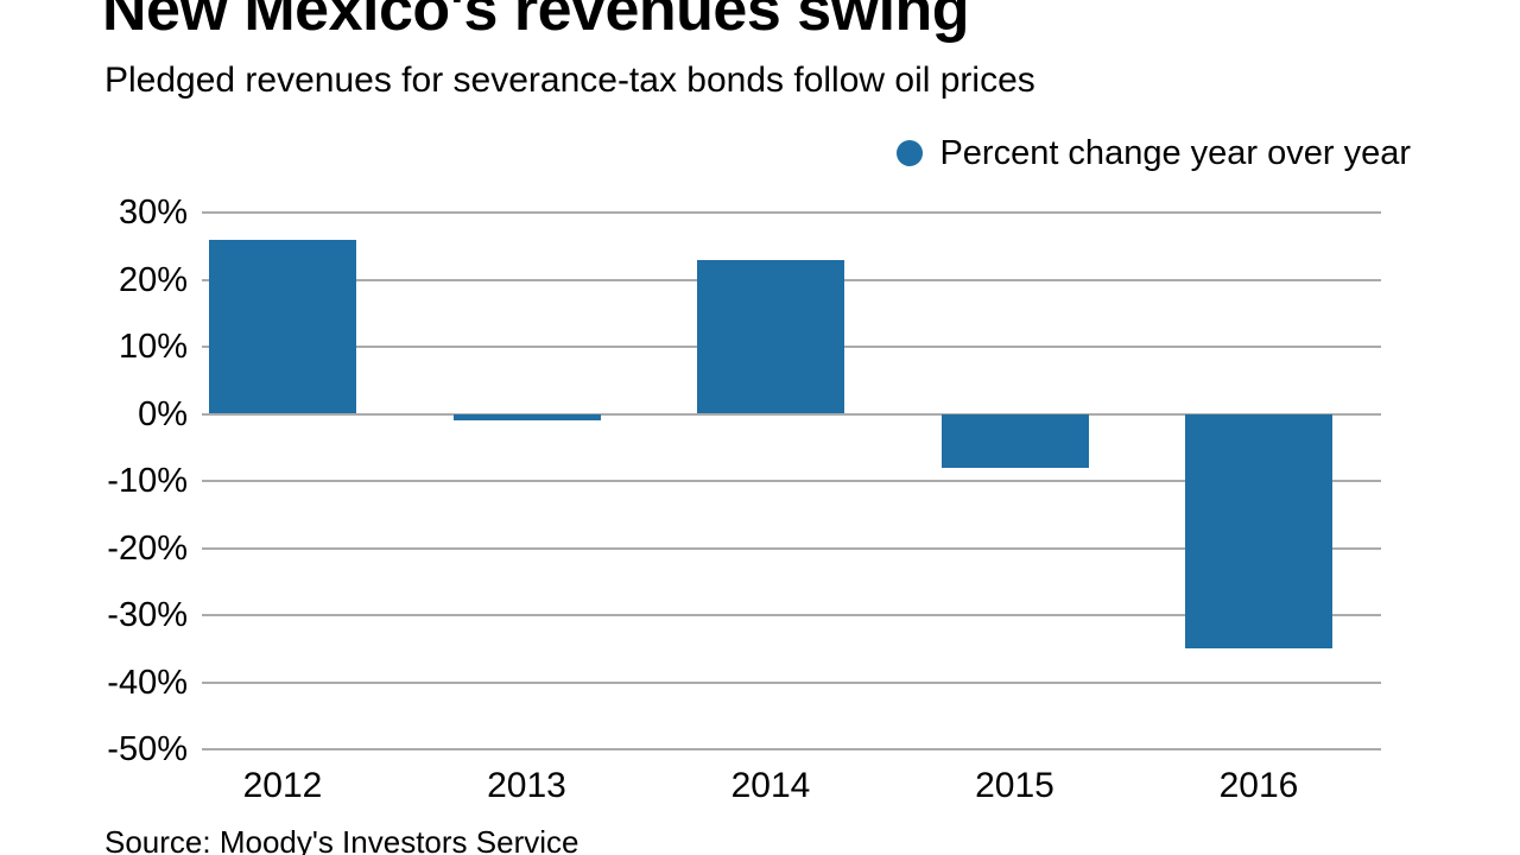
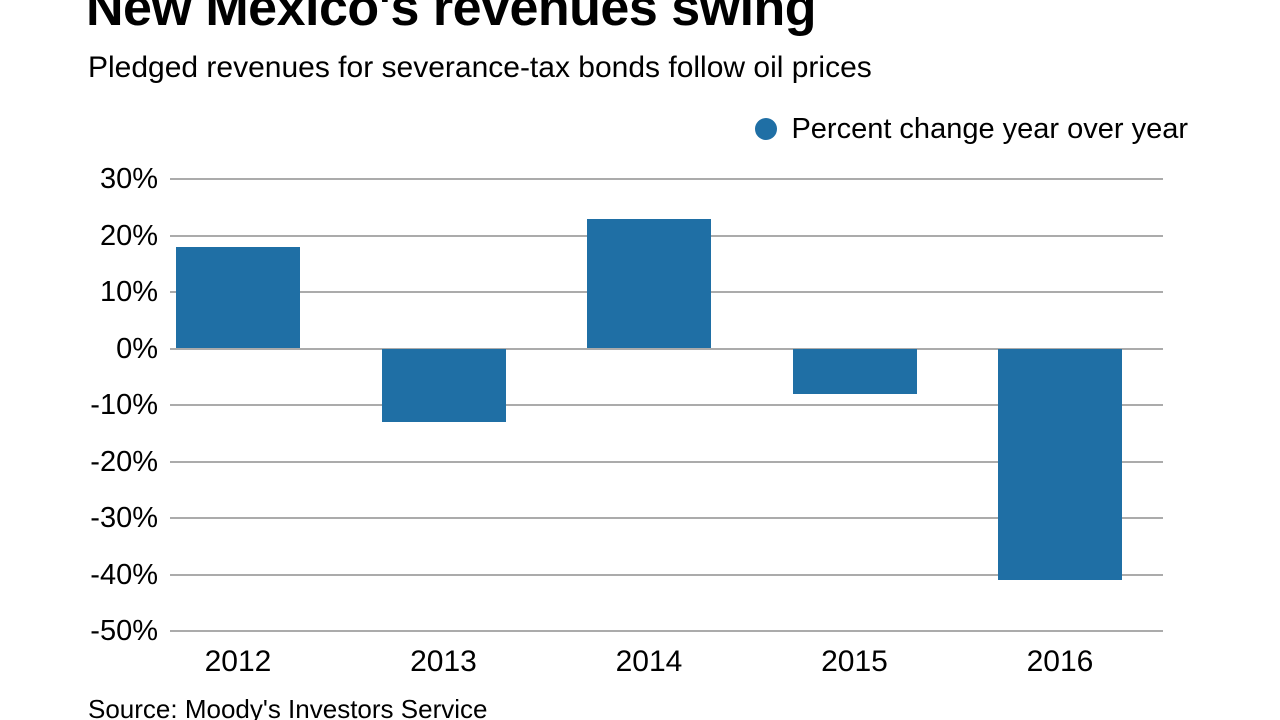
2012: 26% -> 18%
2013: -1% -> -13%
2016: -35% -> -41%
